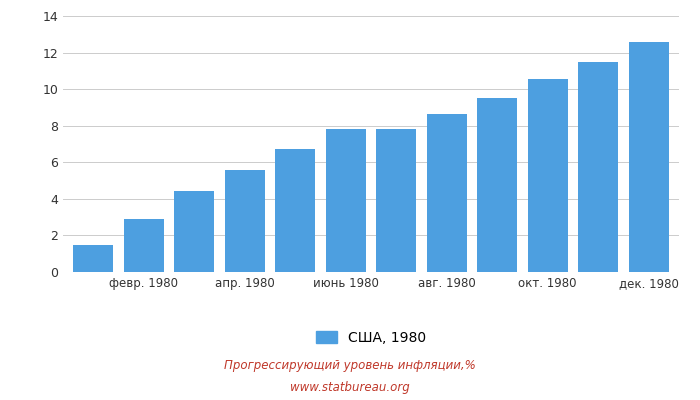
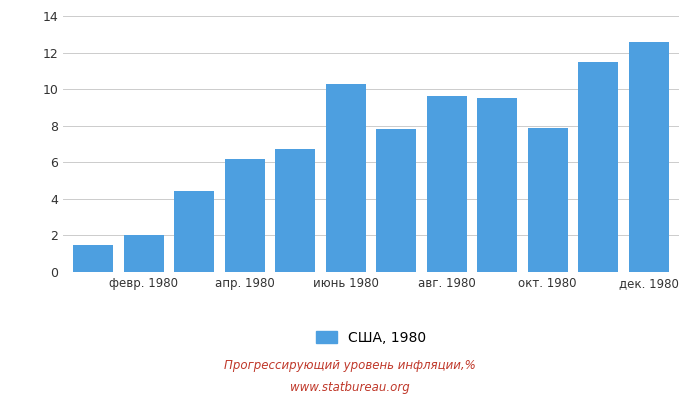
февр. 1980: 2.9 -> 2.0
апр. 1980: 5.6 -> 6.2
июнь 1980: 7.8 -> 10.3
авг. 1980: 8.7 -> 9.6
окт. 1980: 10.6 -> 7.9
